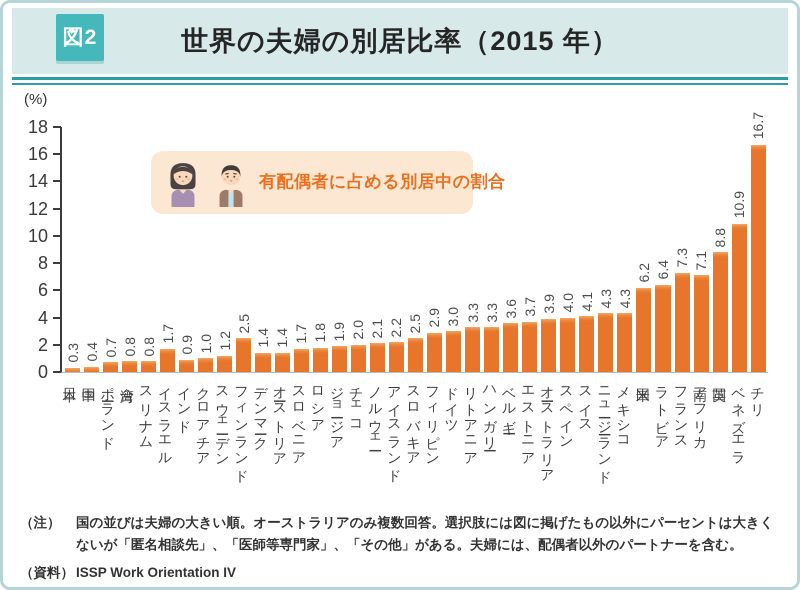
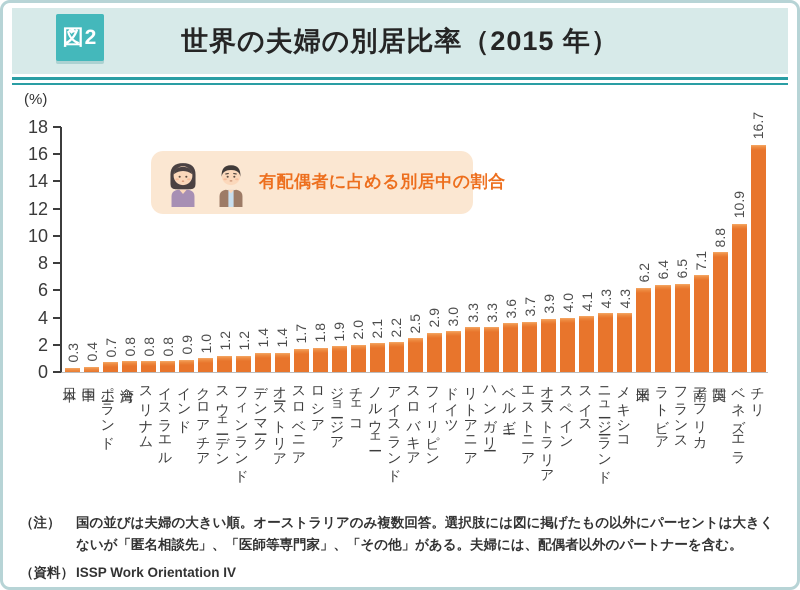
イスラエル: 1.7 -> 0.8
フィンランド: 2.5 -> 1.2
フランス: 7.3 -> 6.5
